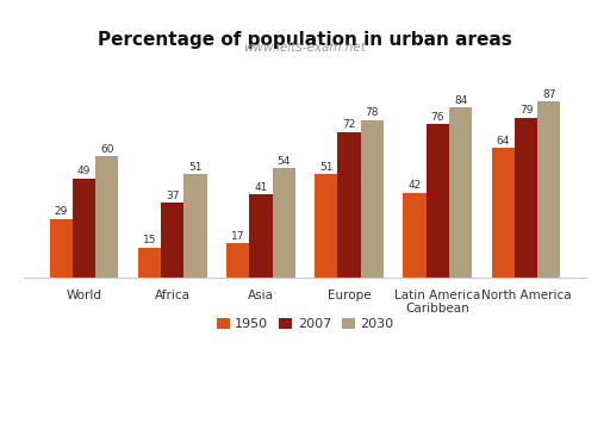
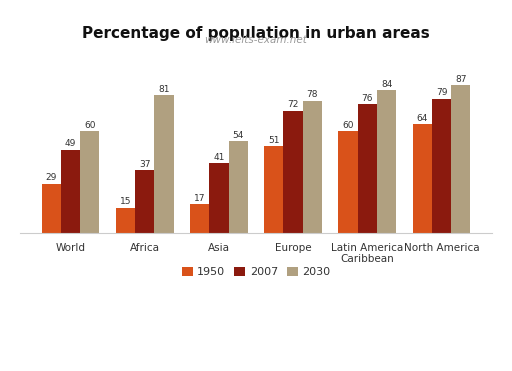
2030/Africa: 51 -> 81
1950/Latin America Caribbean: 42 -> 60
